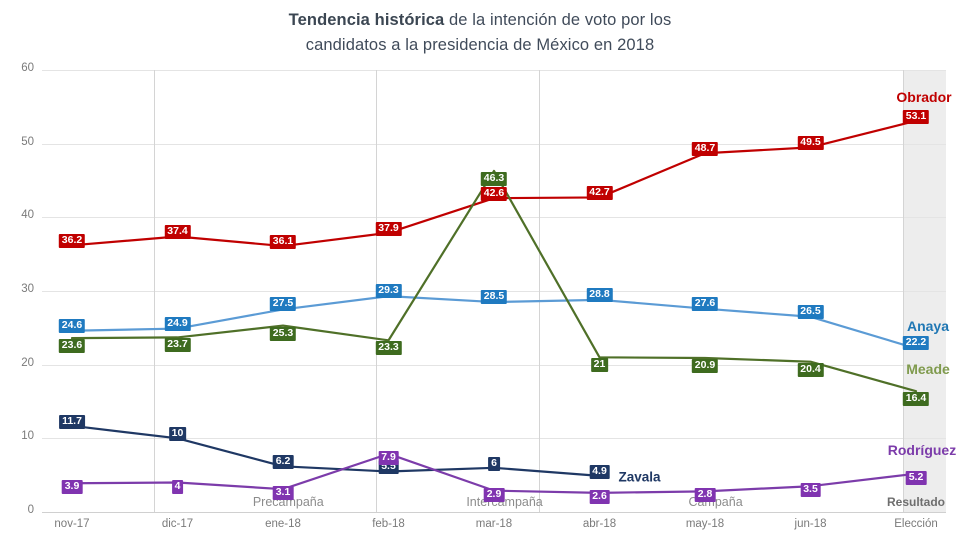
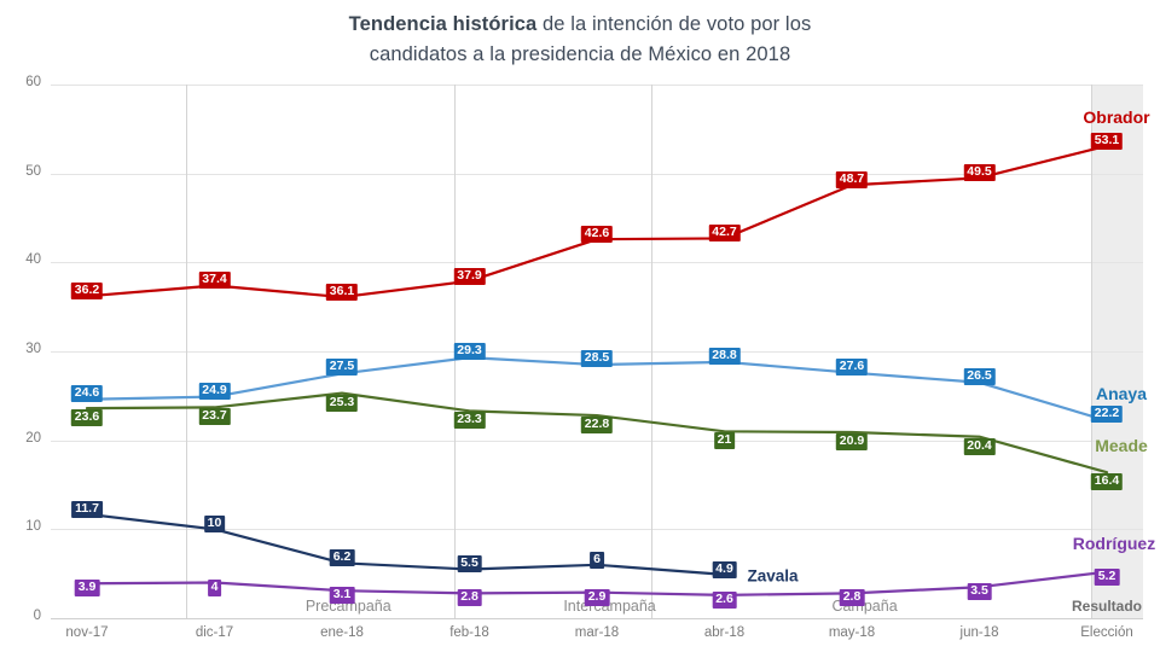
Rodríguez/feb-18: 7.9 -> 2.8
Meade/mar-18: 46.3 -> 22.8
